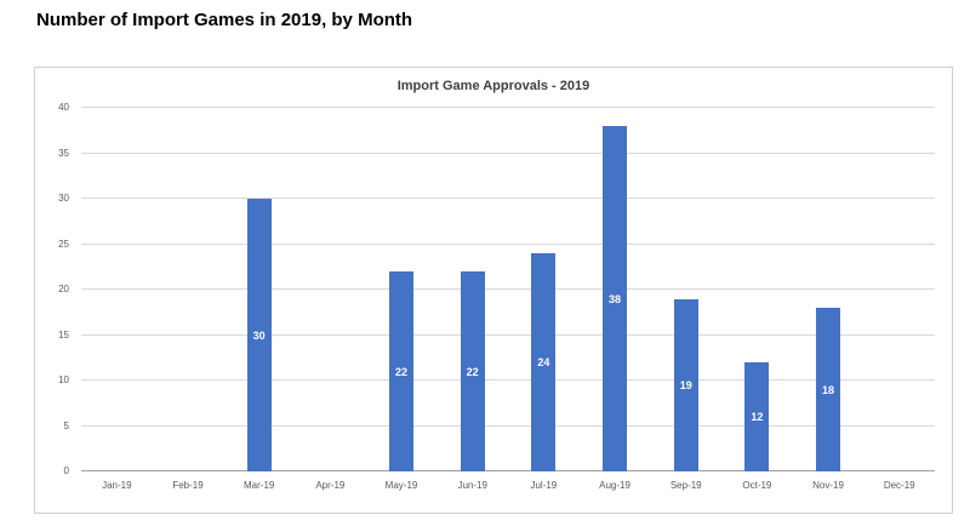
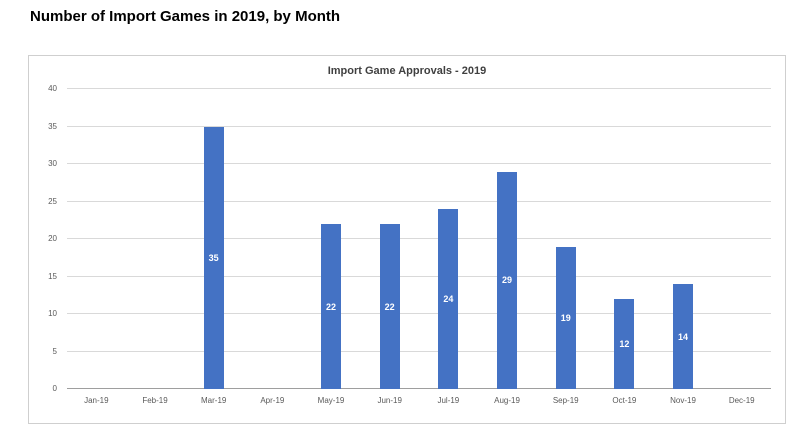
Mar-19: 30 -> 35
Aug-19: 38 -> 29
Nov-19: 18 -> 14
